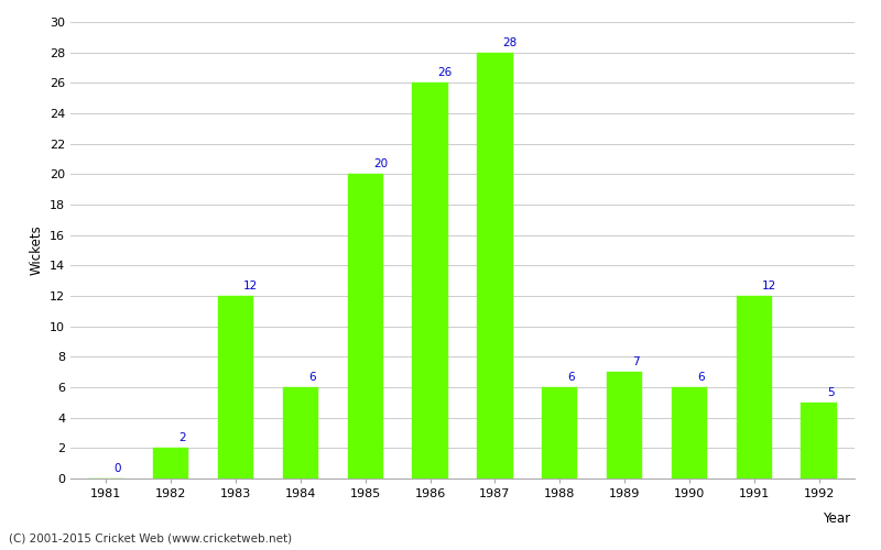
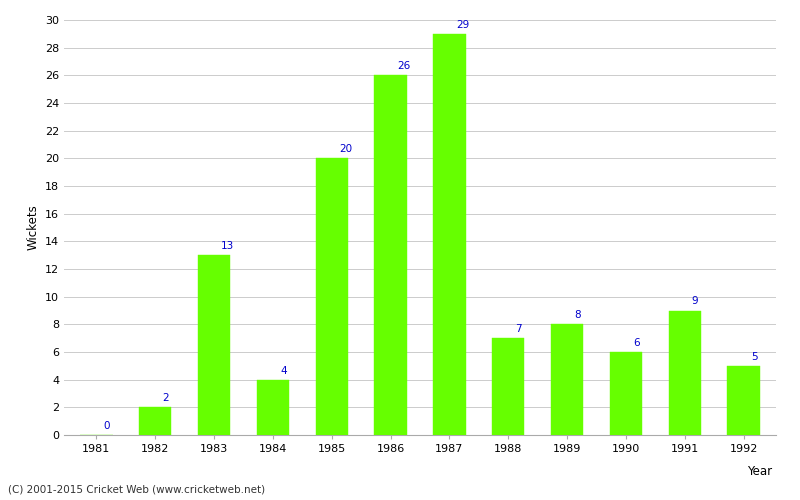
1983: 12 -> 13
1984: 6 -> 4
1987: 28 -> 29
1988: 6 -> 7
1989: 7 -> 8
1991: 12 -> 9
